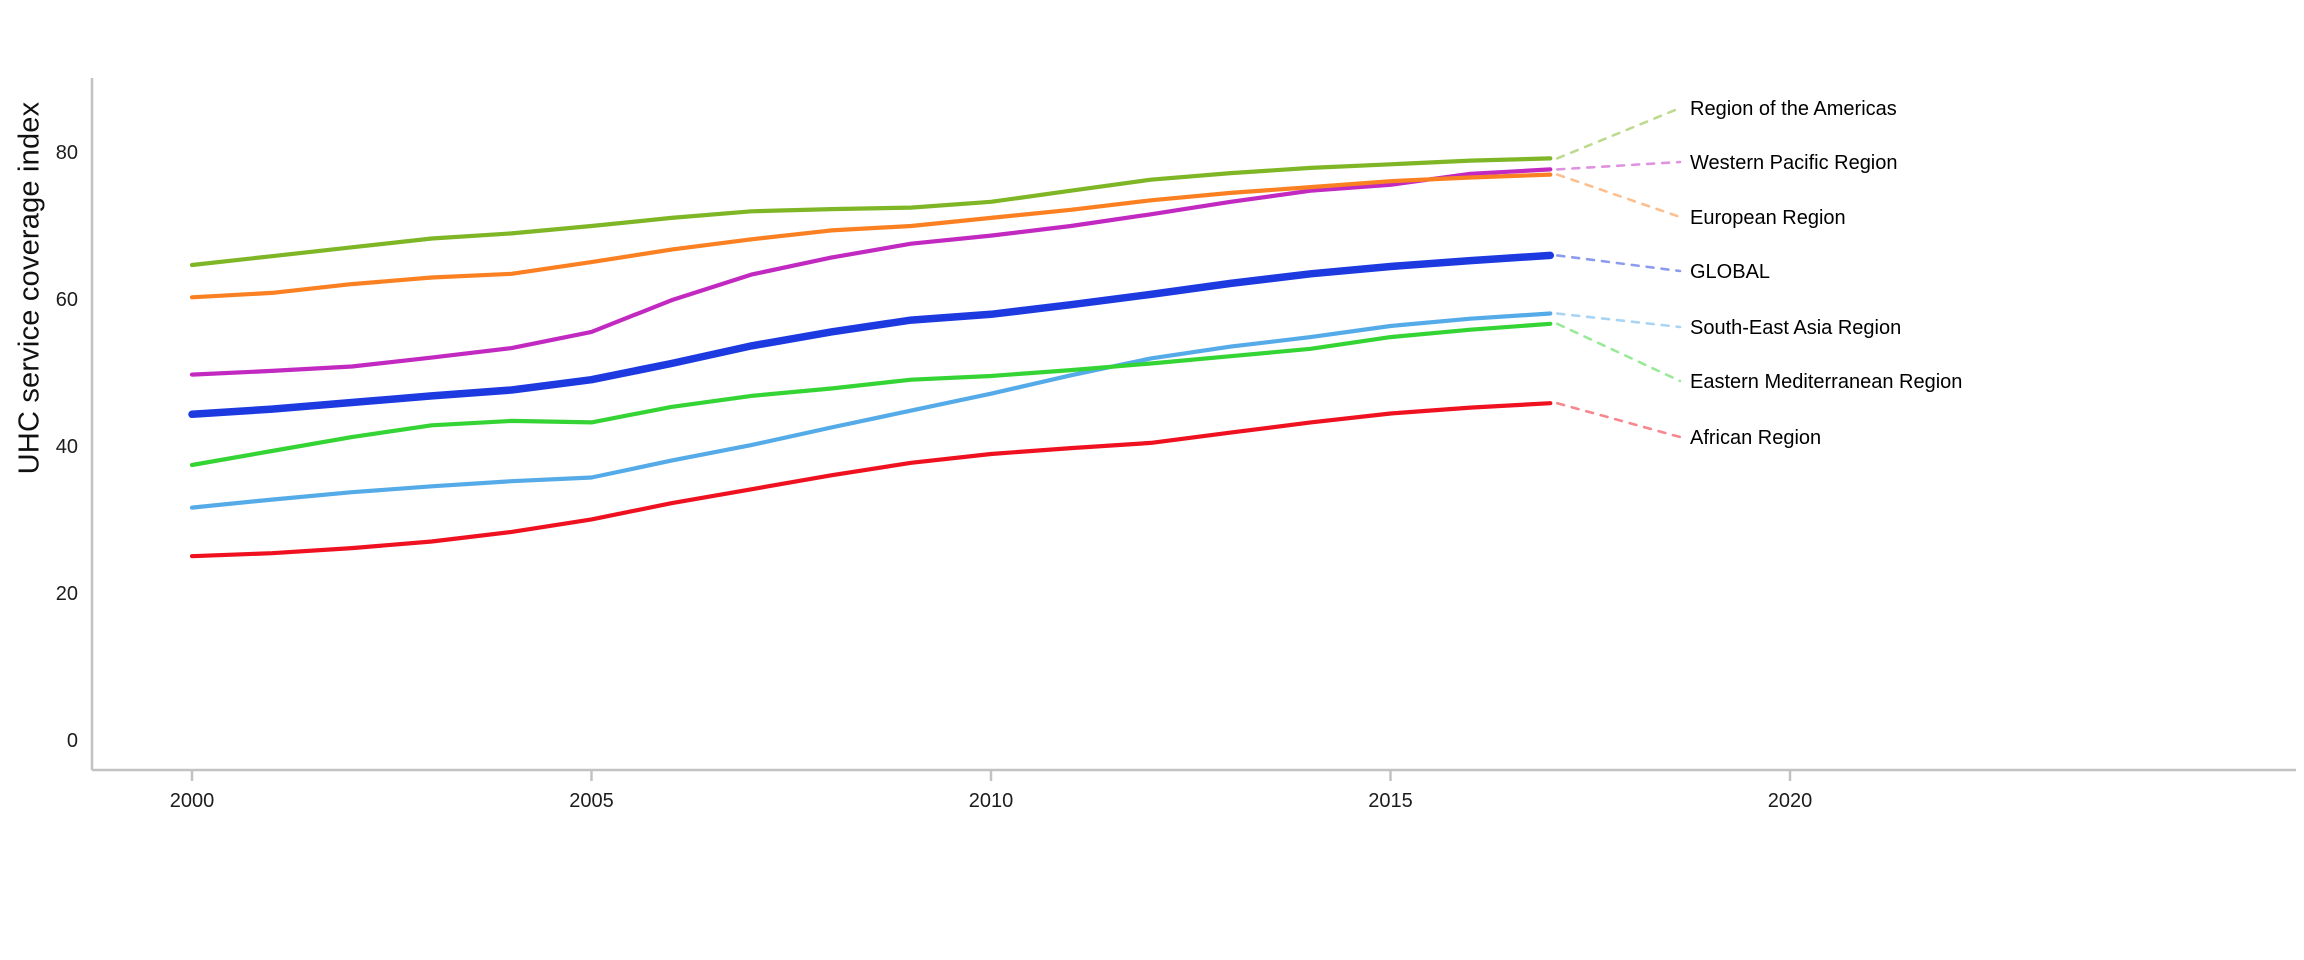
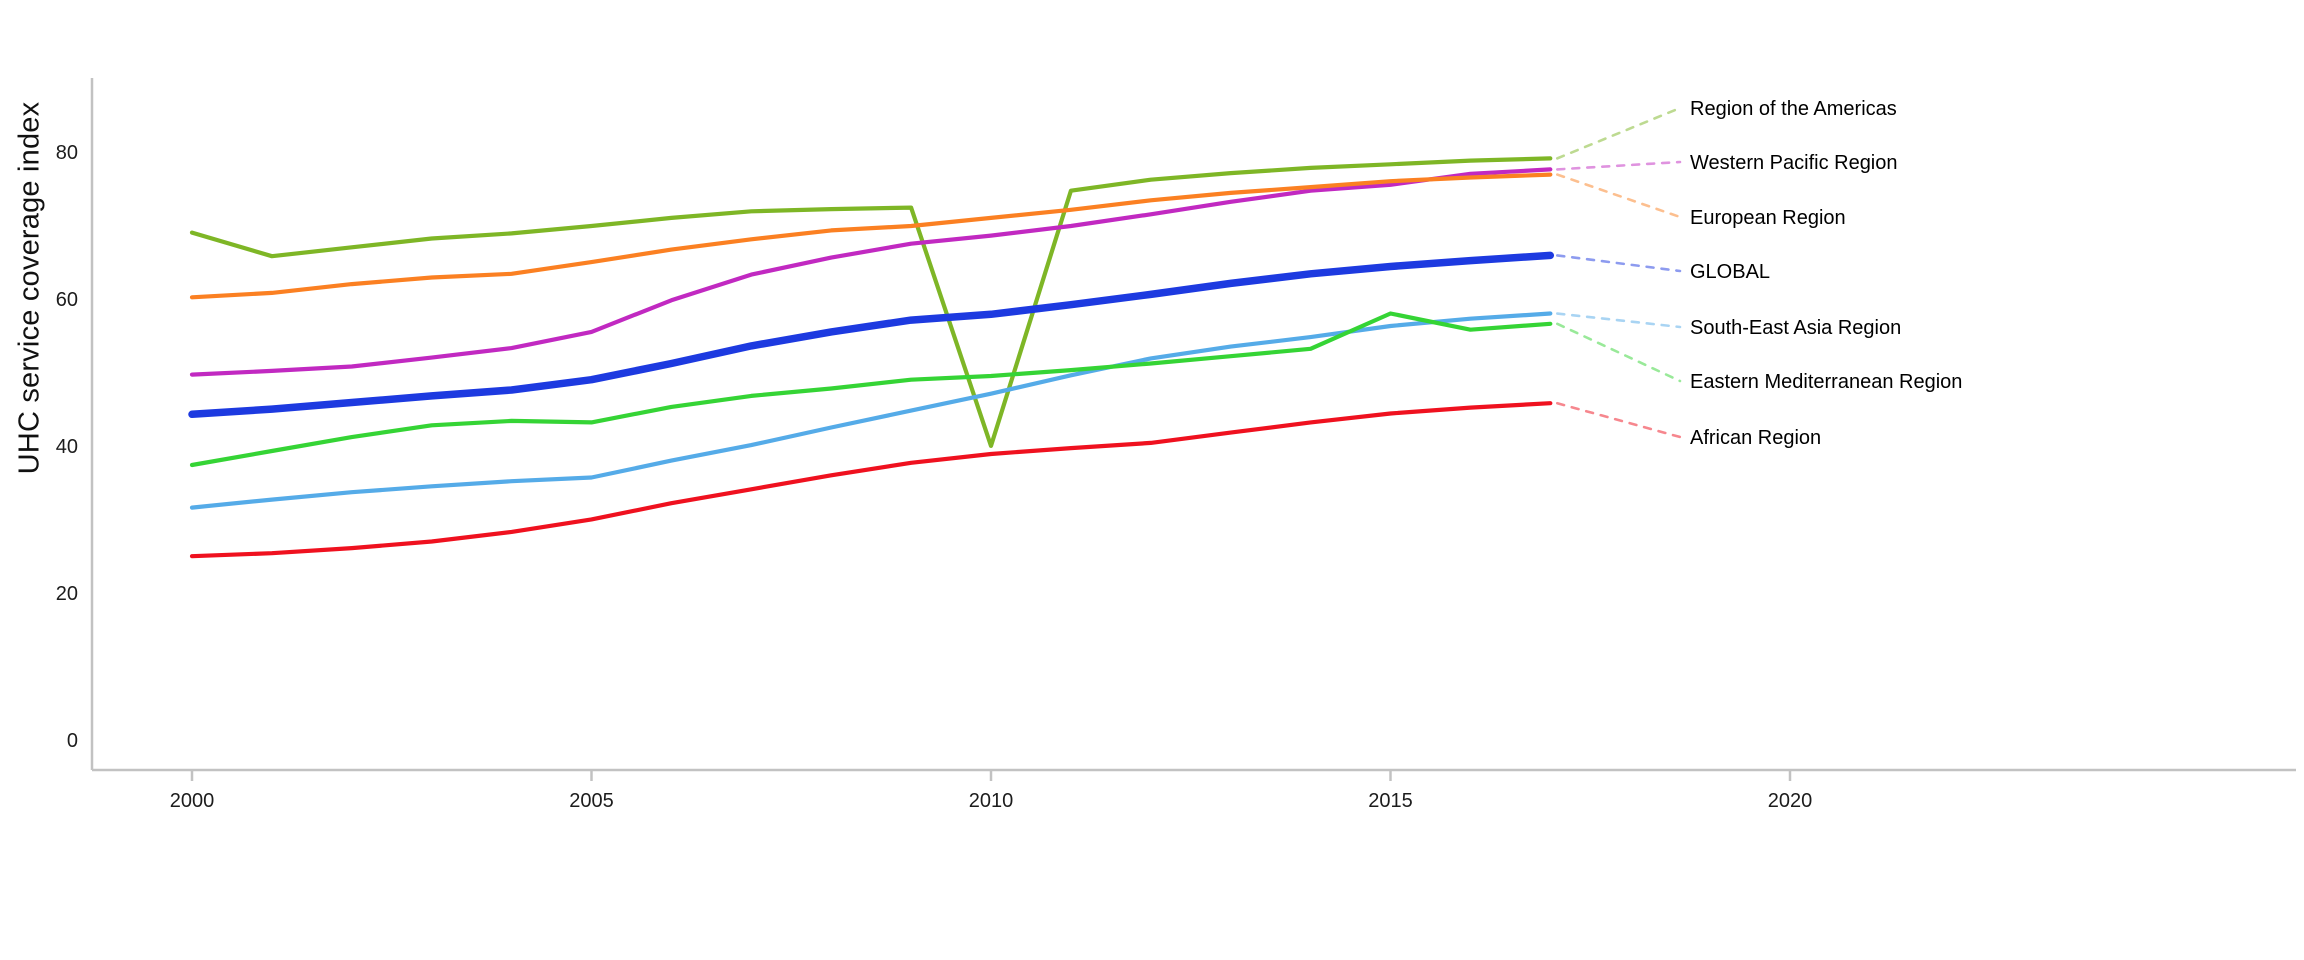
Region of the Americas/2000: 65 -> 69
Region of the Americas/2010: 73 -> 40
Eastern Mediterranean Region/2015: 55 -> 58
